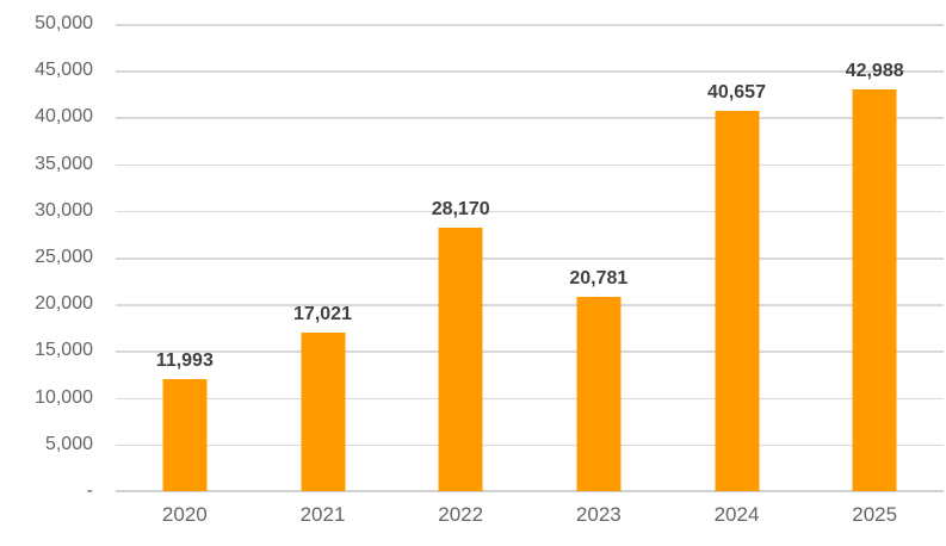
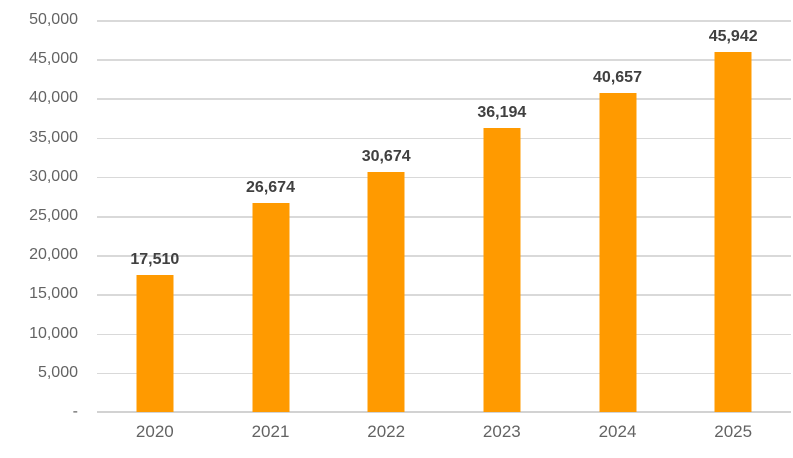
2020: 11,993 -> 17,510
2021: 17,021 -> 26,674
2022: 28,170 -> 30,674
2023: 20,781 -> 36,194
2025: 42,988 -> 45,942
